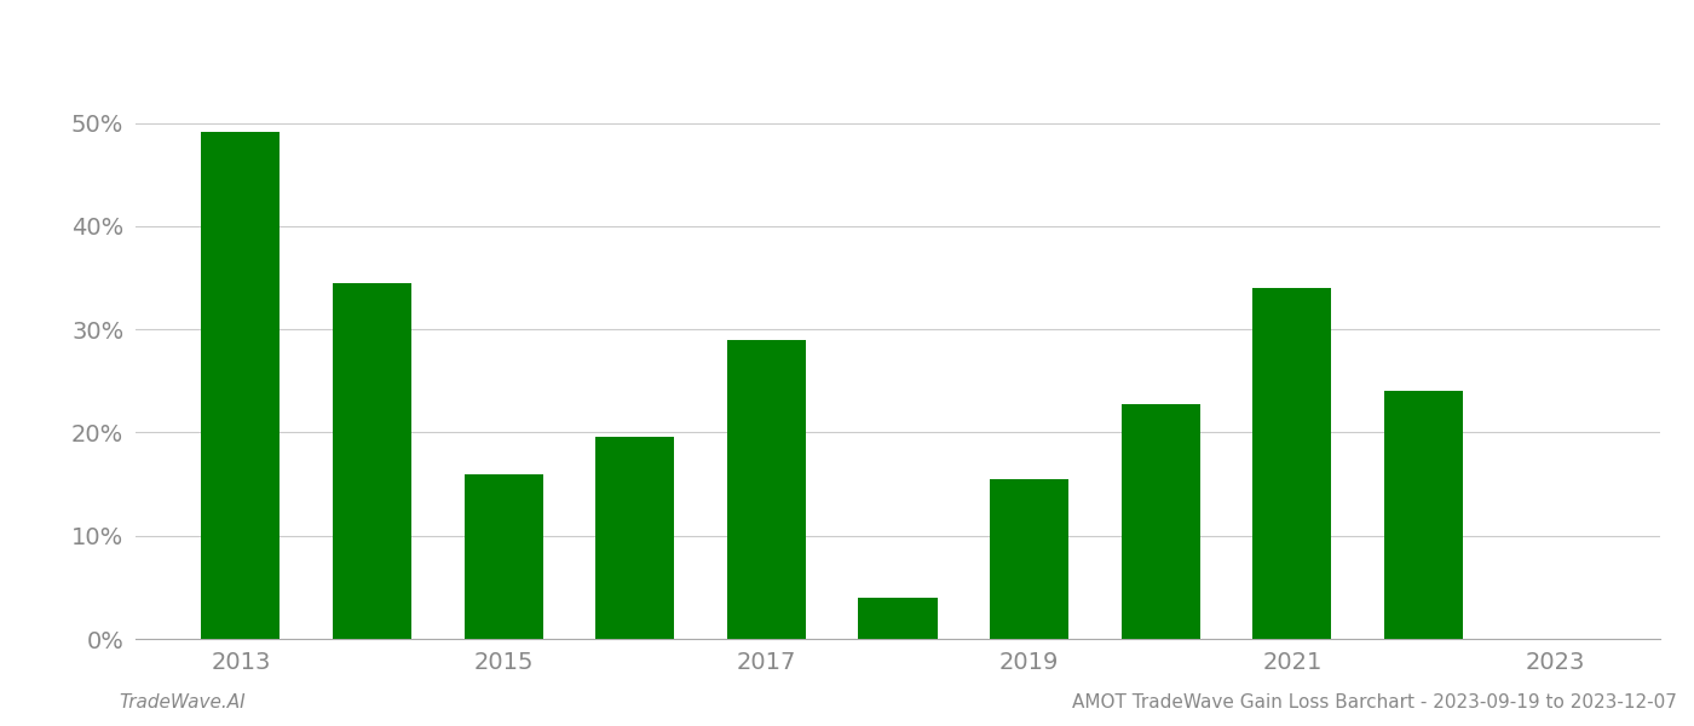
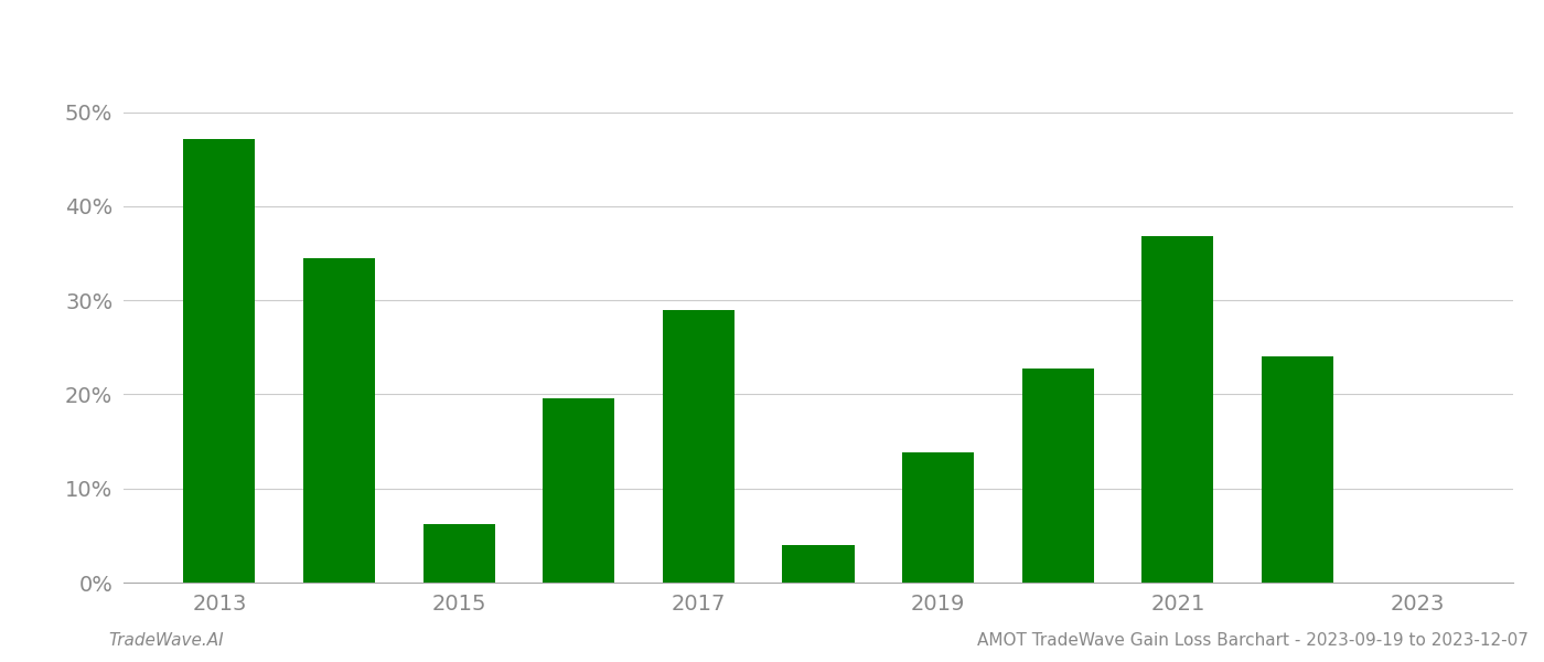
2013: 49.2% -> 47.2%
2015: 16.0% -> 6.2%
2019: 15.5% -> 13.8%
2021: 34.0% -> 36.8%
